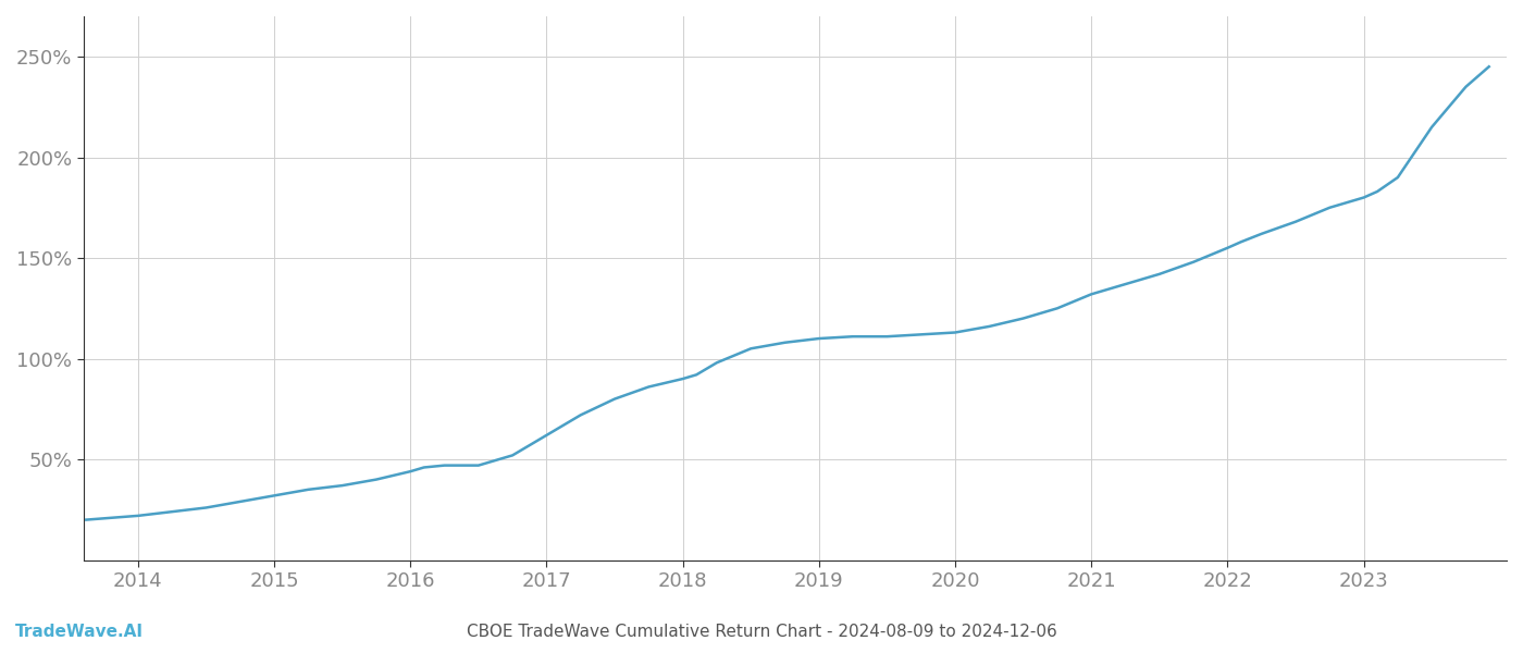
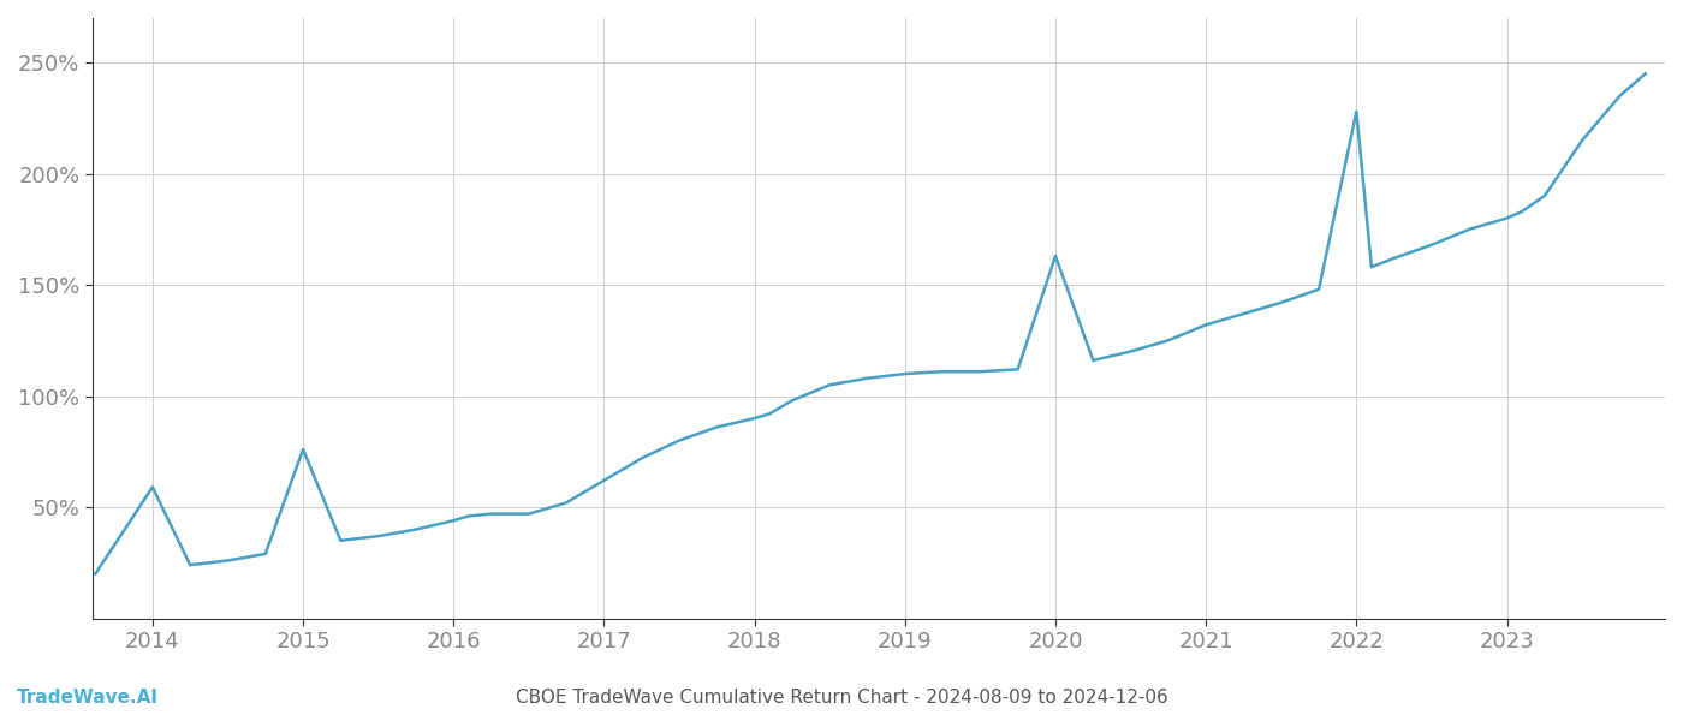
2014: 22% -> 59%
2015: 32% -> 76%
2020: 113% -> 163%
2022: 155% -> 228%
